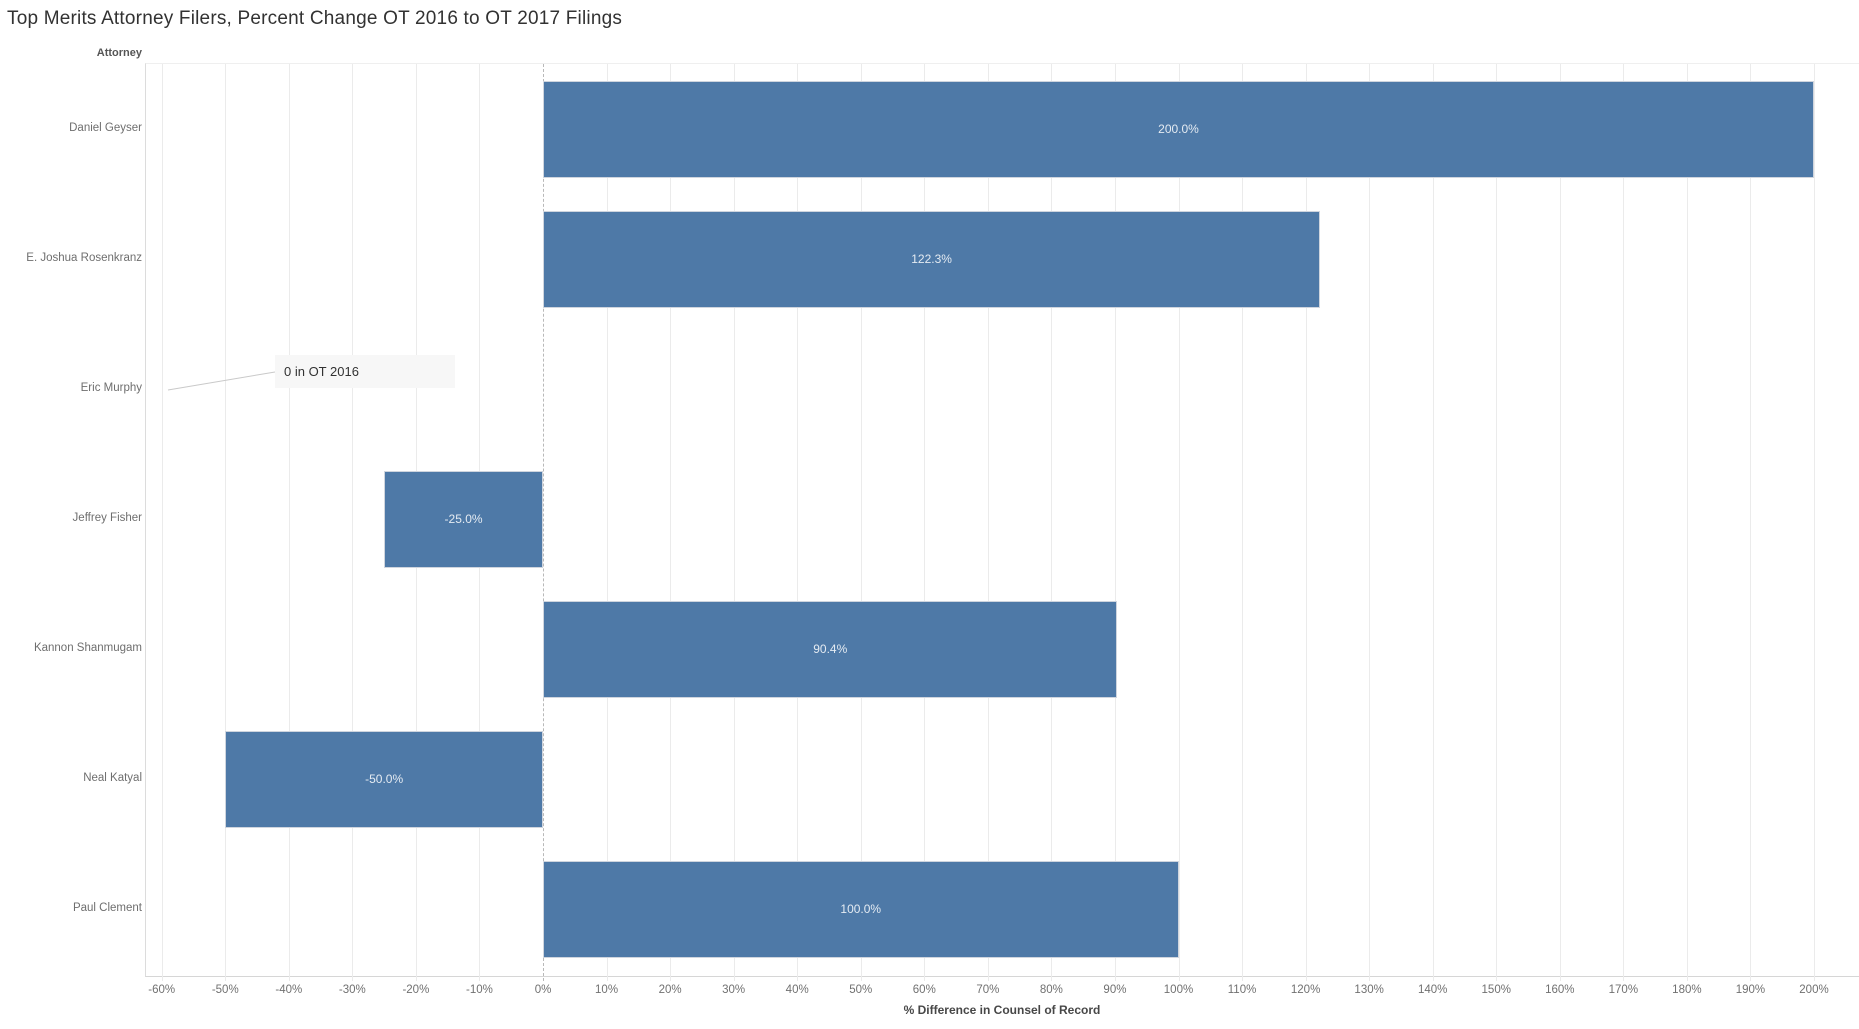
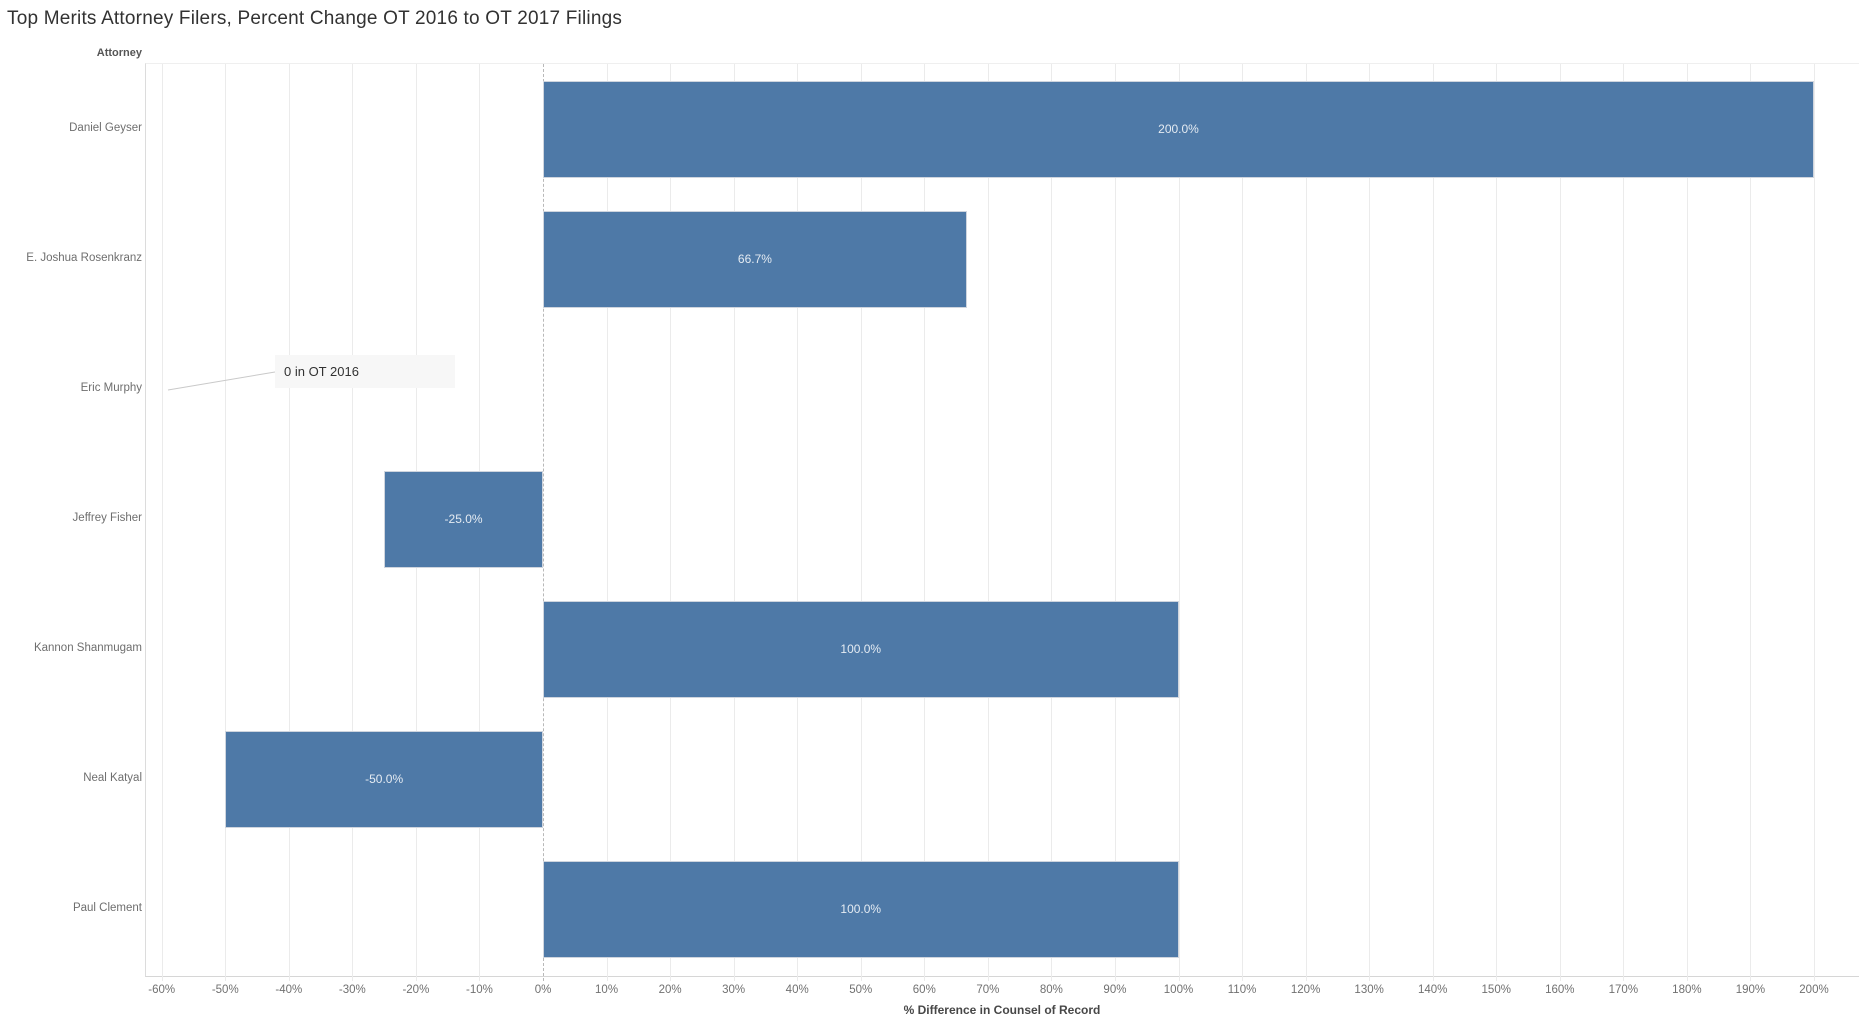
E. Joshua Rosenkranz: 122.3% -> 66.7%
Kannon Shanmugam: 90.4% -> 100.0%
